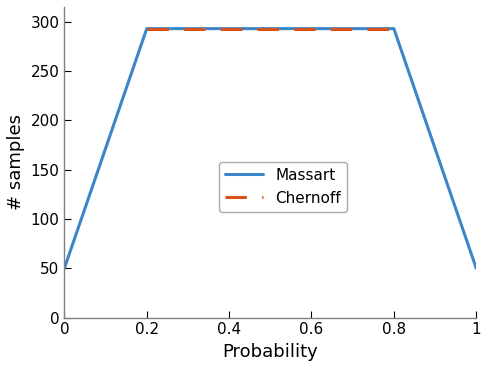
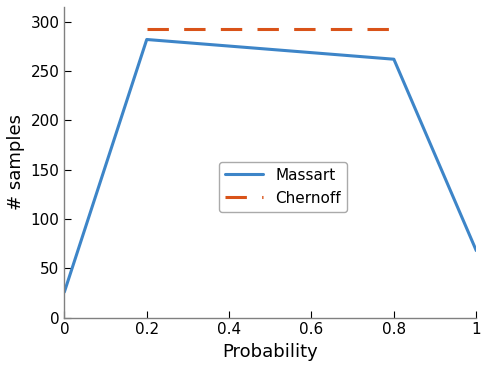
0: 50 -> 26
0.2: 293 -> 282
0.8: 293 -> 262
1: 50 -> 68
